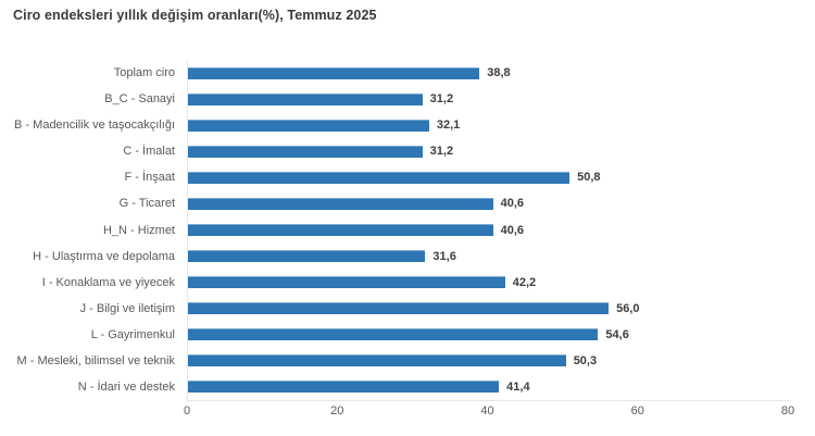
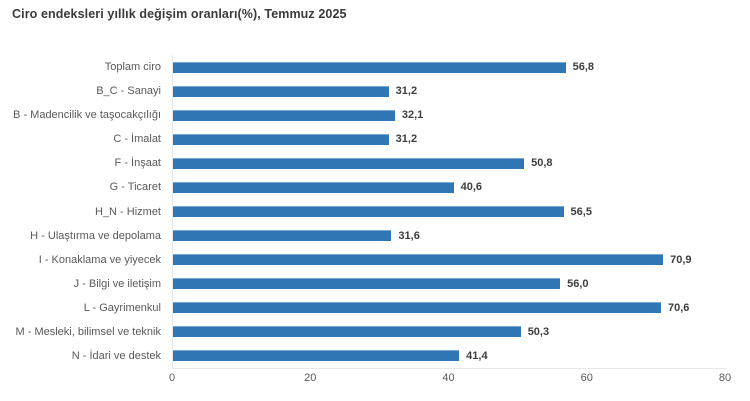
Toplam ciro: 38,8 -> 56,8
H_N - Hizmet: 40,6 -> 56,5
I - Konaklama ve yiyecek: 42,2 -> 70,9
L - Gayrimenkul: 54,6 -> 70,6
